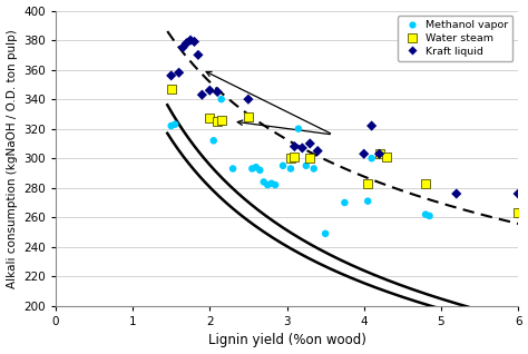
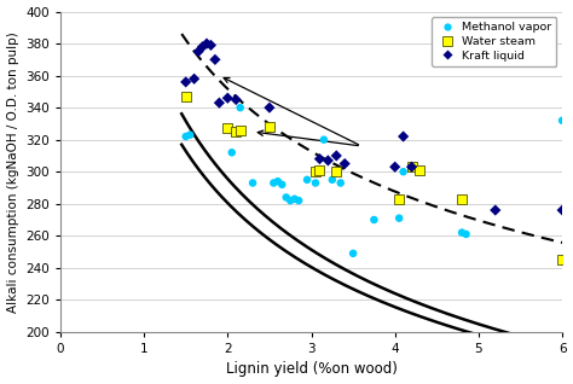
Methanol vapor/6: 263 -> 332
Water steam/6: 263 -> 245
